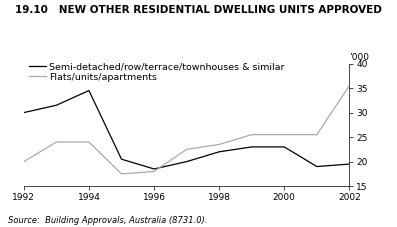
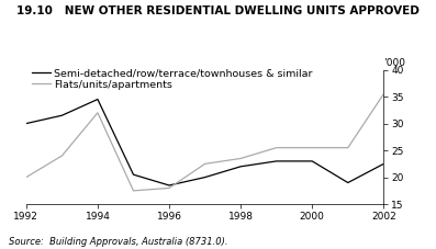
Flats/units/apartments/1994: 24.0 -> 32.0
Semi-detached/row/terrace/townhouses & similar/2002: 19.5 -> 22.5
